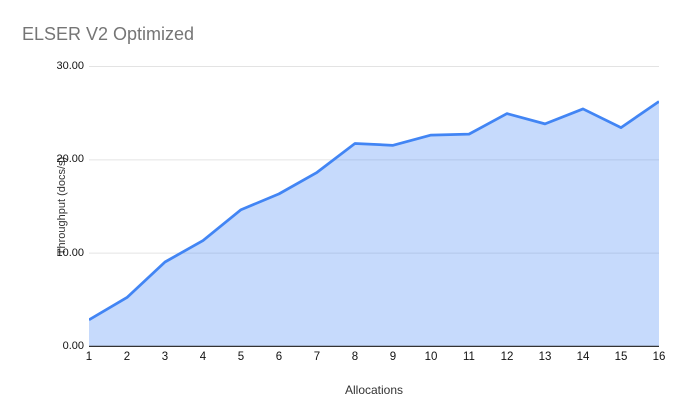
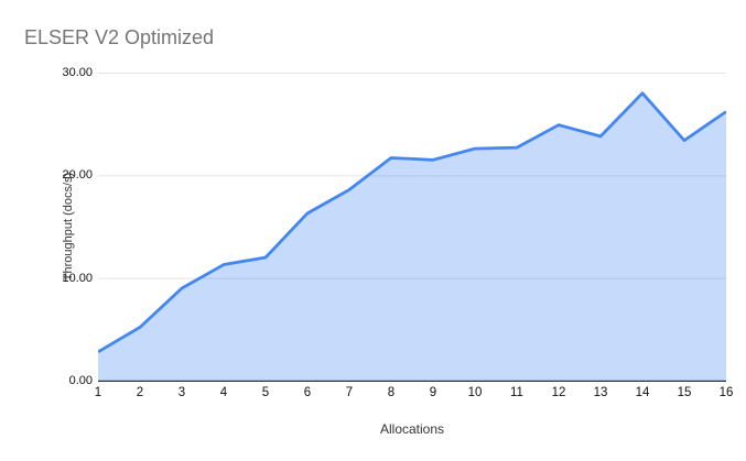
5: 15 -> 12
14: 25 -> 28
